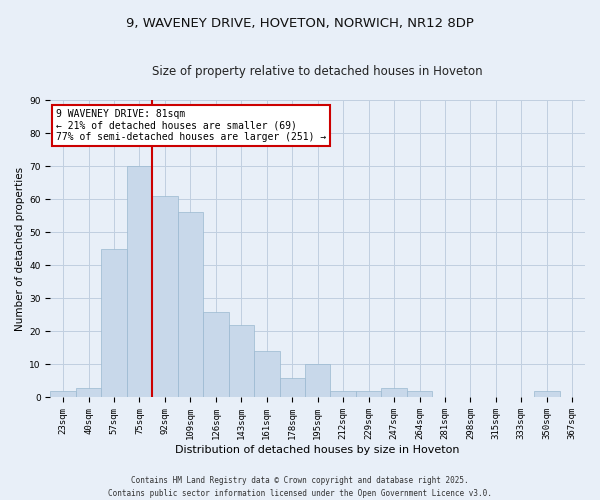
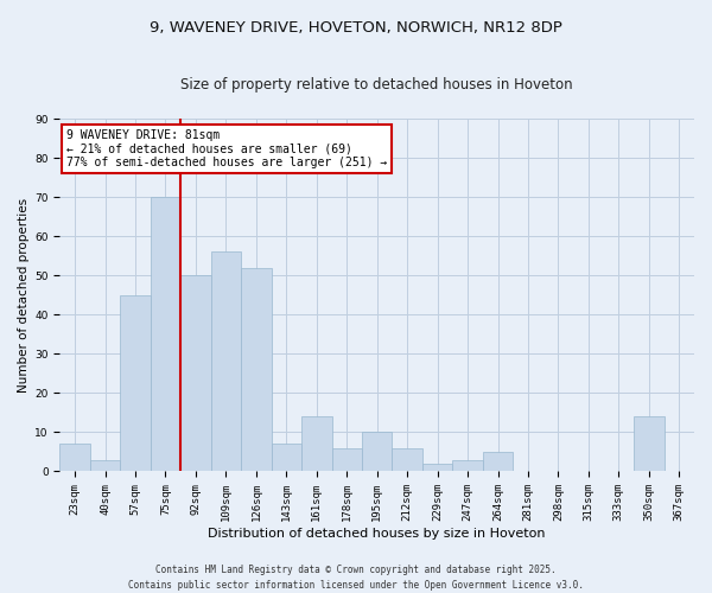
23sqm: 2 -> 7
92sqm: 61 -> 50
126sqm: 26 -> 52
143sqm: 22 -> 7
212sqm: 2 -> 6
264sqm: 2 -> 5
350sqm: 2 -> 14
